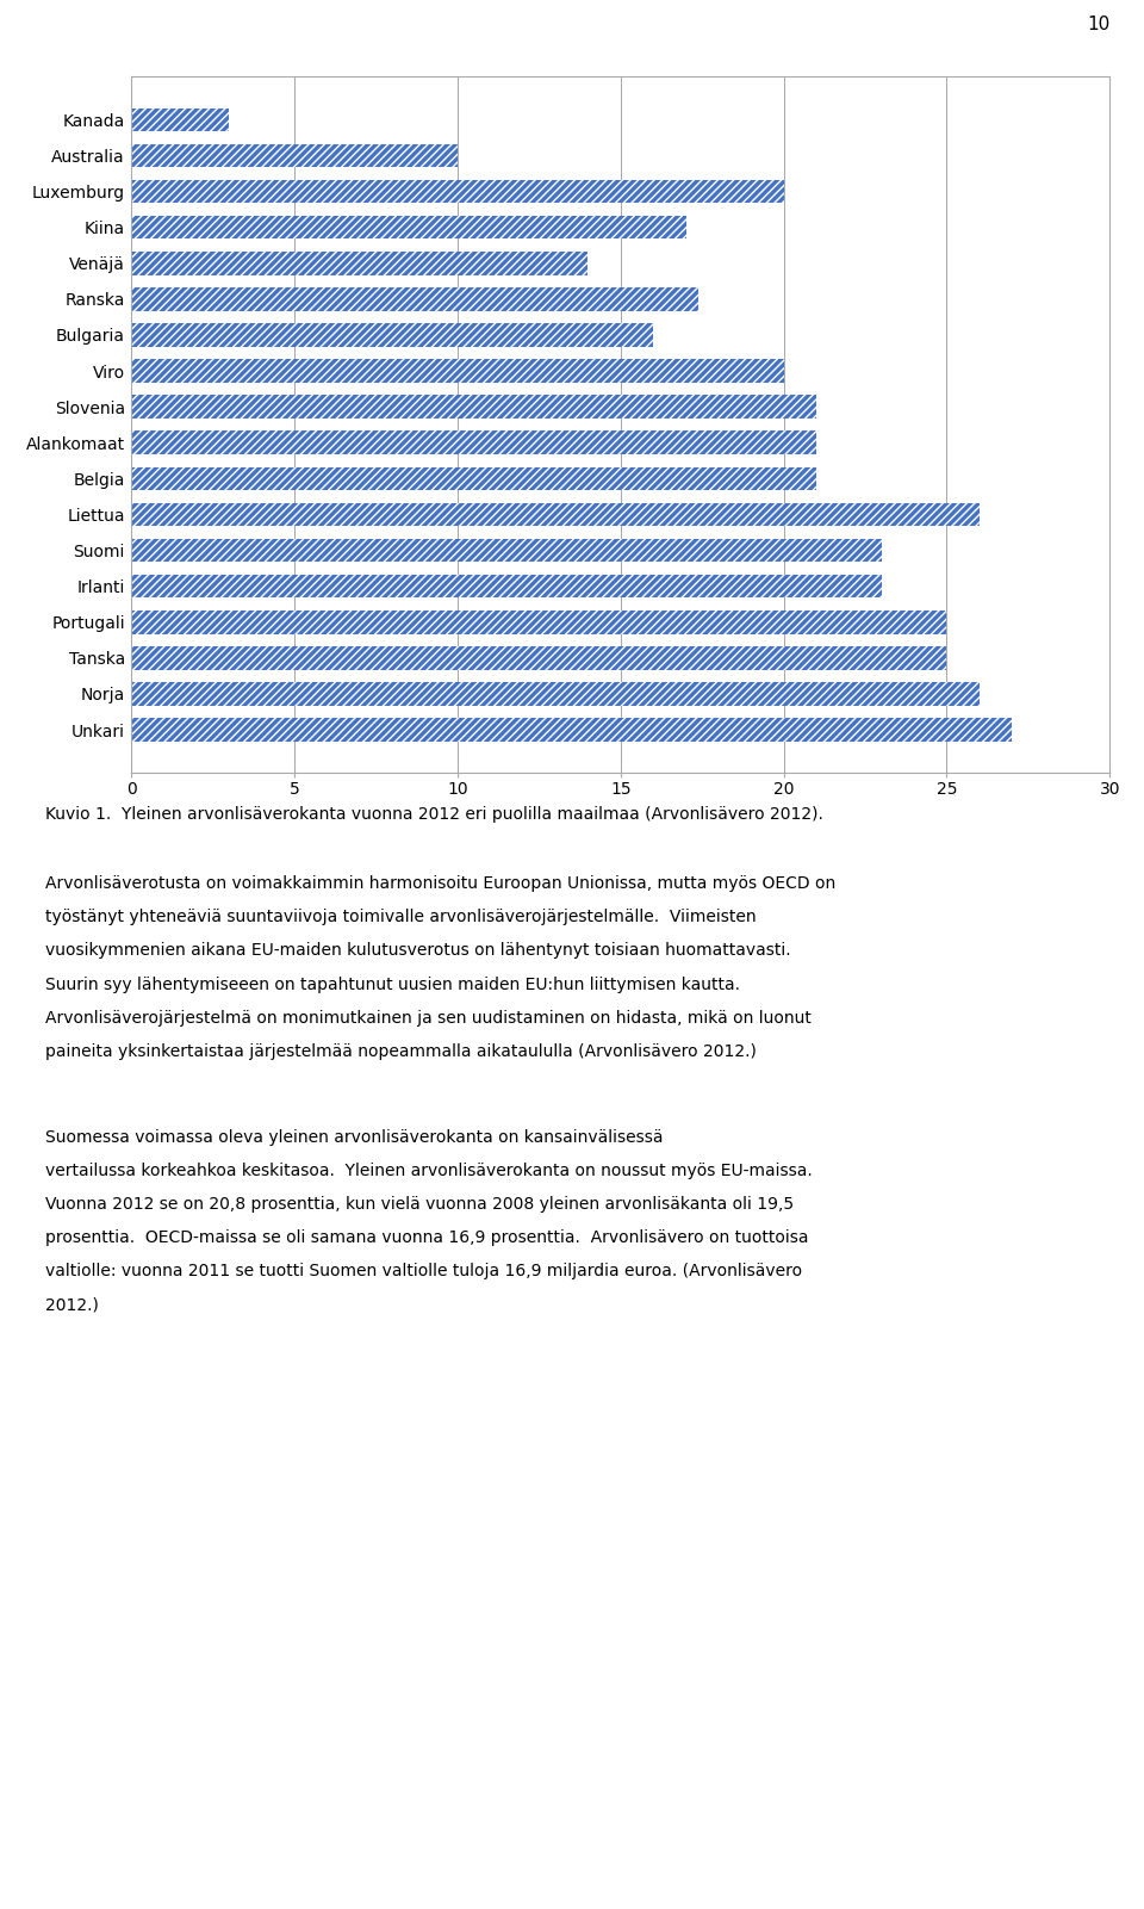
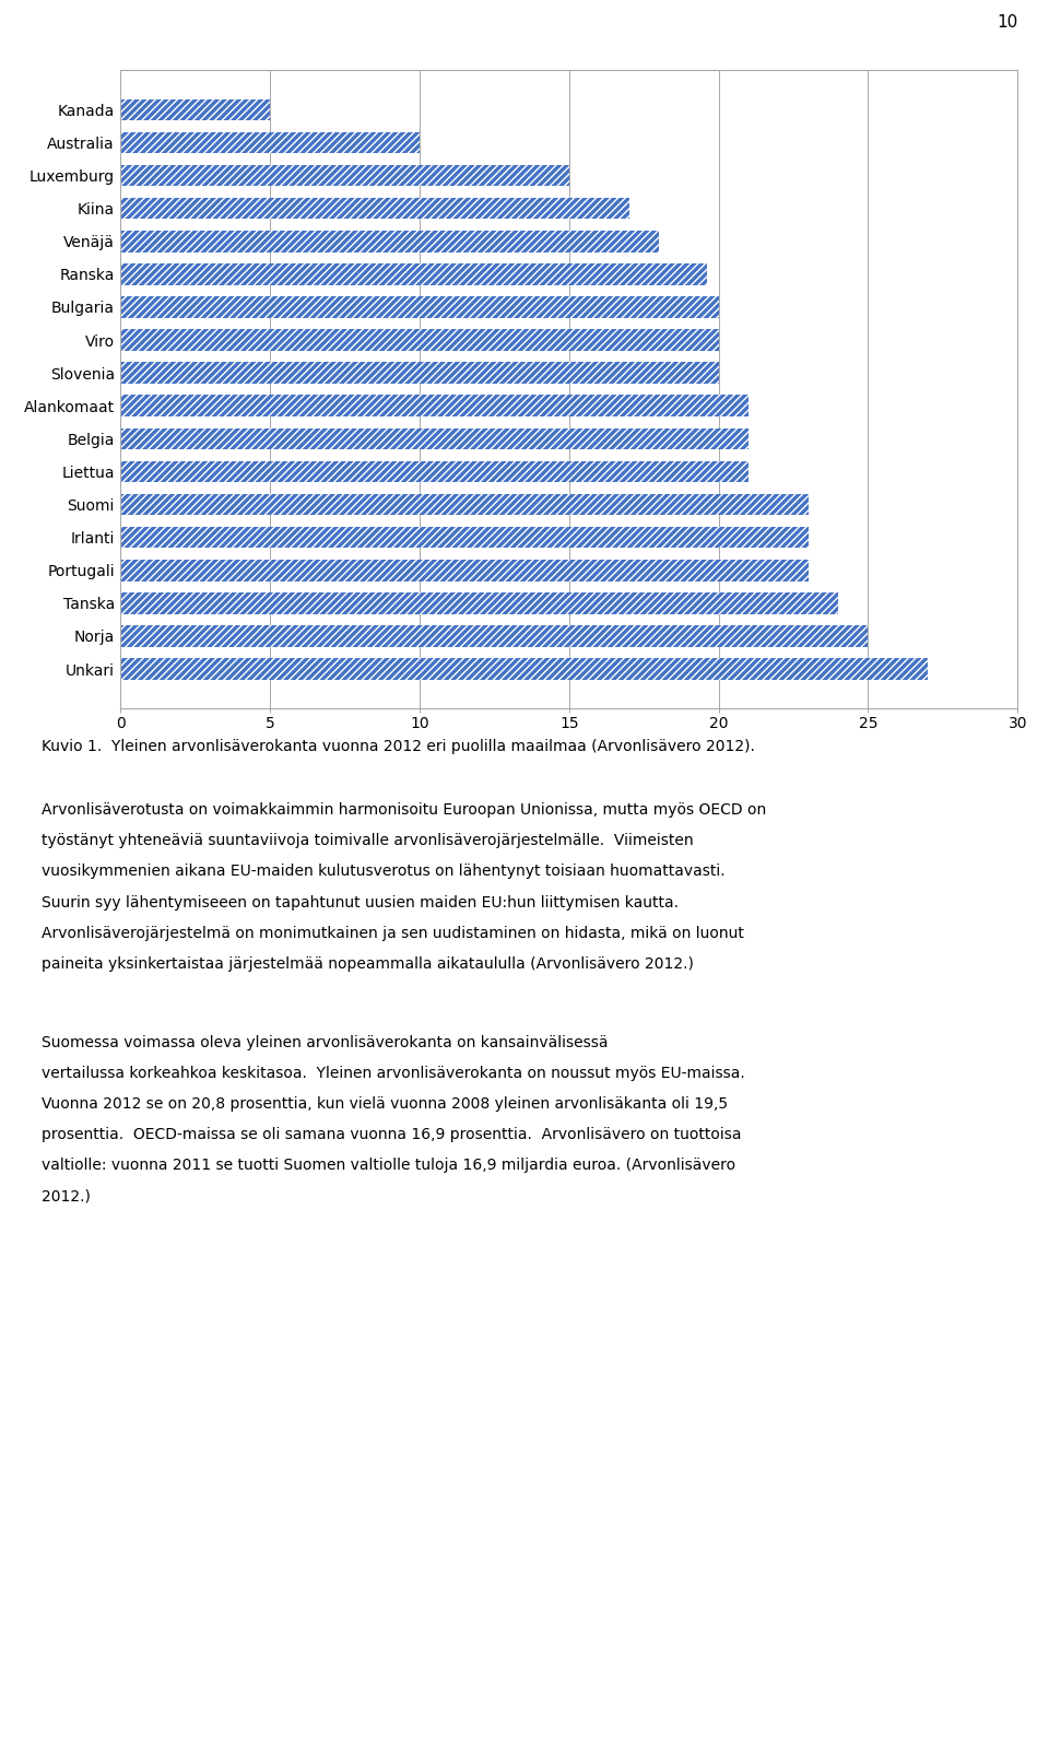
Kanada: 3.0 -> 5.0
Luxemburg: 20.0 -> 15.0
Venäjä: 14.0 -> 18.0
Ranska: 17.4 -> 19.6
Bulgaria: 16.0 -> 20.0
Slovenia: 21.0 -> 20.0
Liettua: 26.0 -> 21.0
Portugali: 25.0 -> 23.0
Tanska: 25.0 -> 24.0
Norja: 26.0 -> 25.0
